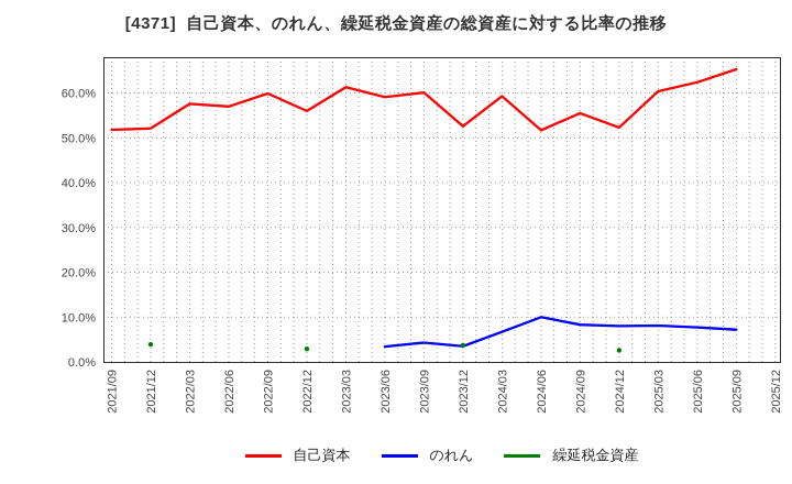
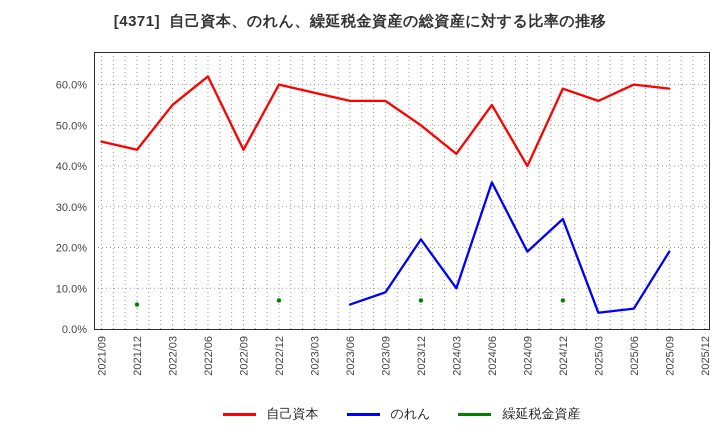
自己資本/2021/09: 52% -> 46%
自己資本/2021/12: 52% -> 44%
繰延税金資産/2021/12: 4% -> 6%
自己資本/2022/03: 58% -> 55%
自己資本/2022/06: 57% -> 62%
自己資本/2022/09: 60% -> 44%
自己資本/2022/12: 56% -> 60%
繰延税金資産/2022/12: 3% -> 7%
自己資本/2023/03: 61% -> 58%
自己資本/2023/06: 59% -> 56%
のれん/2023/06: 3% -> 6%
自己資本/2023/09: 60% -> 56%
のれん/2023/09: 4% -> 9%
自己資本/2023/12: 53% -> 50%
のれん/2023/12: 4% -> 22%
繰延税金資産/2023/12: 4% -> 7%
自己資本/2024/03: 59% -> 43%
のれん/2024/03: 7% -> 10%
自己資本/2024/06: 52% -> 55%
のれん/2024/06: 10% -> 36%
自己資本/2024/09: 56% -> 40%
のれん/2024/09: 8% -> 19%
自己資本/2024/12: 52% -> 59%
のれん/2024/12: 8% -> 27%
繰延税金資産/2024/12: 3% -> 7%
自己資本/2025/03: 60% -> 56%
のれん/2025/03: 8% -> 4%
自己資本/2025/06: 62% -> 60%
のれん/2025/06: 8% -> 5%
自己資本/2025/09: 65% -> 59%
のれん/2025/09: 7% -> 19%
